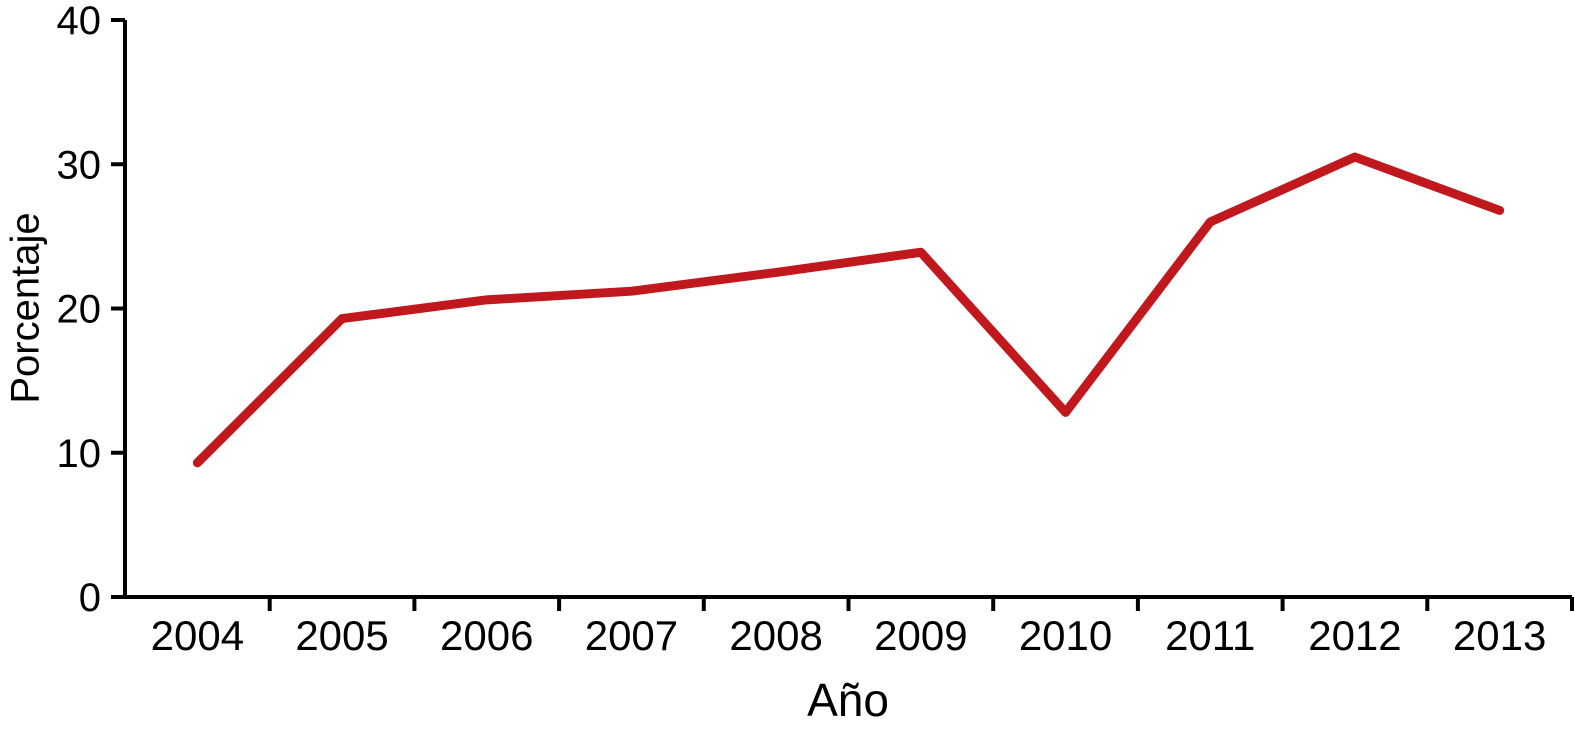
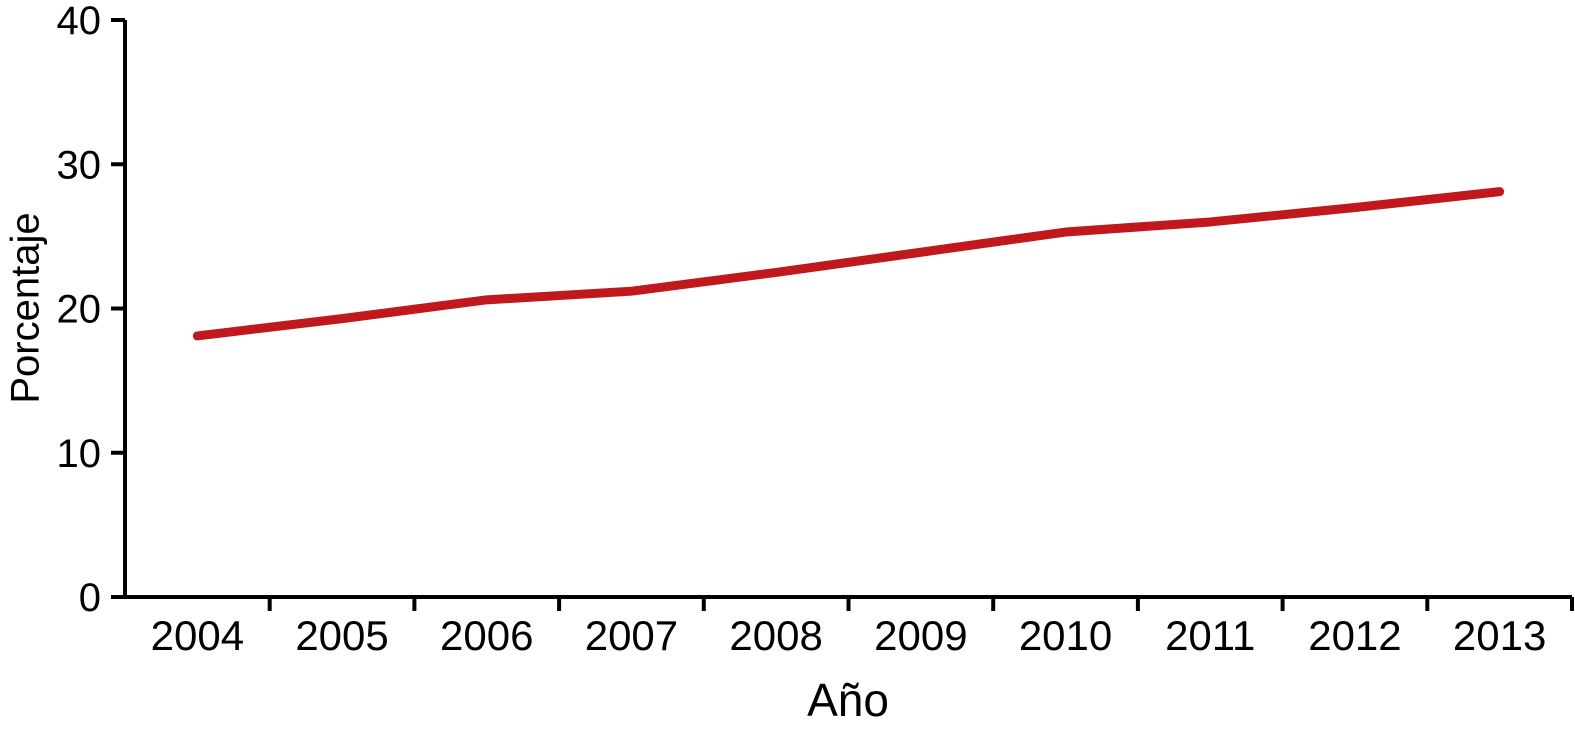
2004: 9.3 -> 18.1
2010: 12.8 -> 25.3
2012: 30.5 -> 27.0
2013: 26.8 -> 28.1
